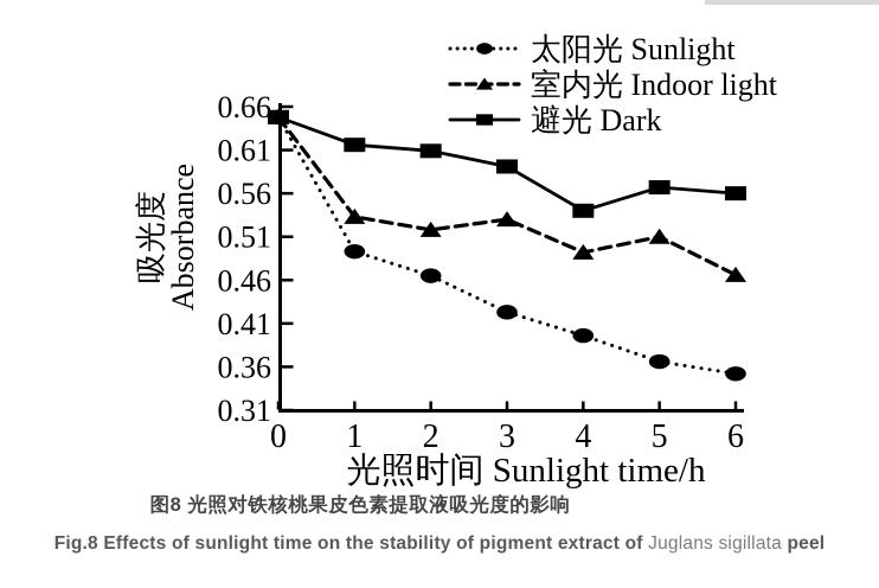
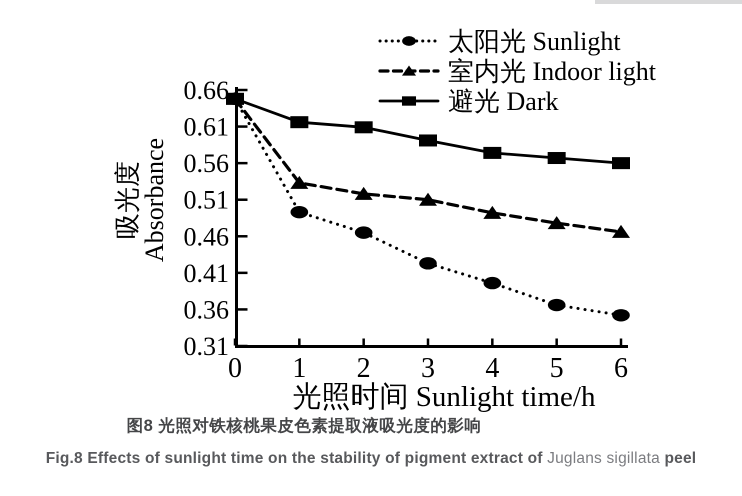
室内光 Indoor light/3: 0.53 -> 0.51
避光 Dark/4: 0.54 -> 0.57
室内光 Indoor light/5: 0.51 -> 0.48
